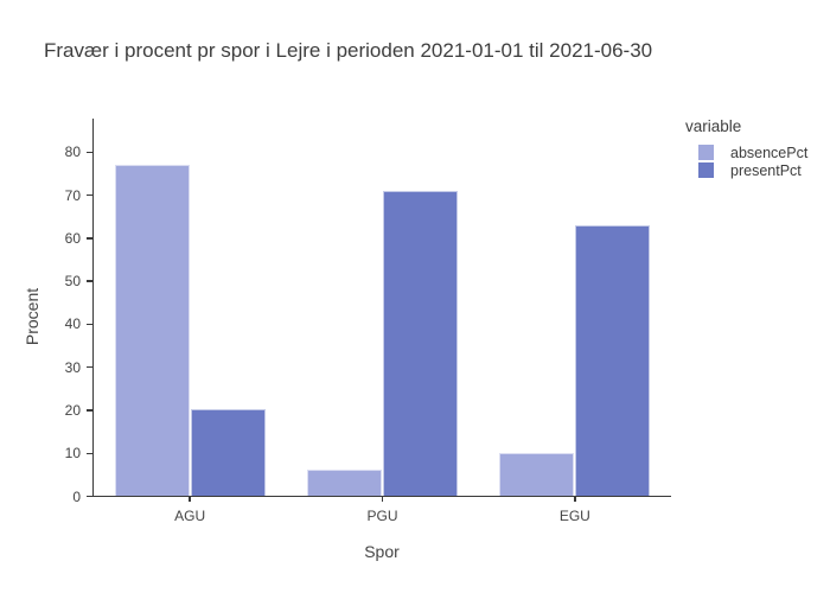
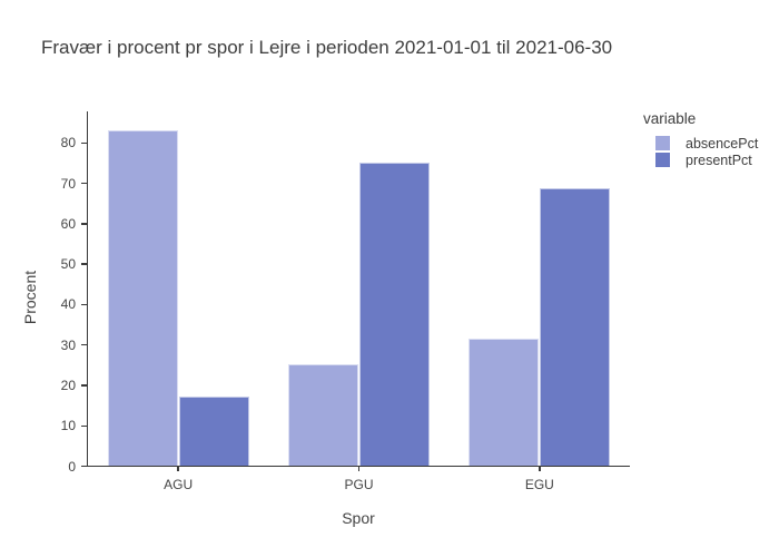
absencePct/AGU: 77 -> 83
presentPct/AGU: 20 -> 17
absencePct/PGU: 6 -> 25
presentPct/PGU: 71 -> 75
absencePct/EGU: 10 -> 31
presentPct/EGU: 63 -> 69
